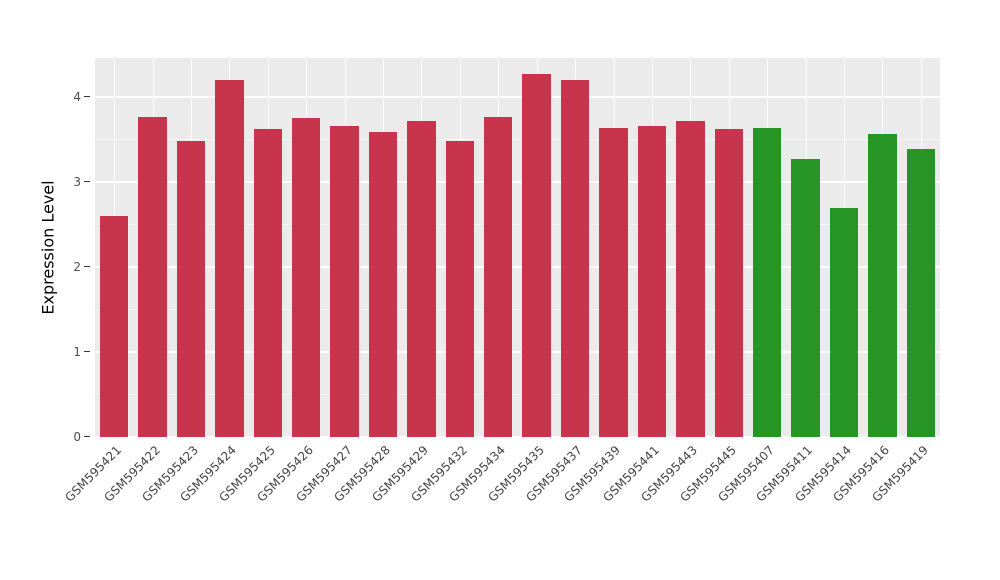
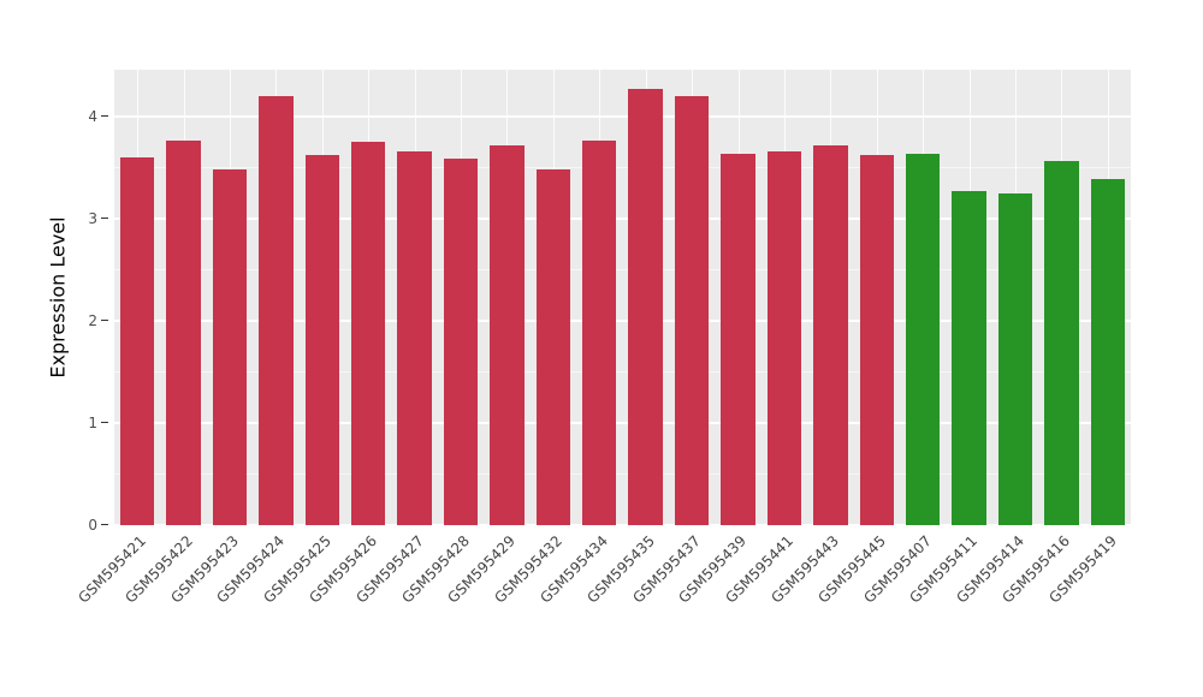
GSM595421: 2.6 -> 3.6
GSM595414: 2.7 -> 3.2
